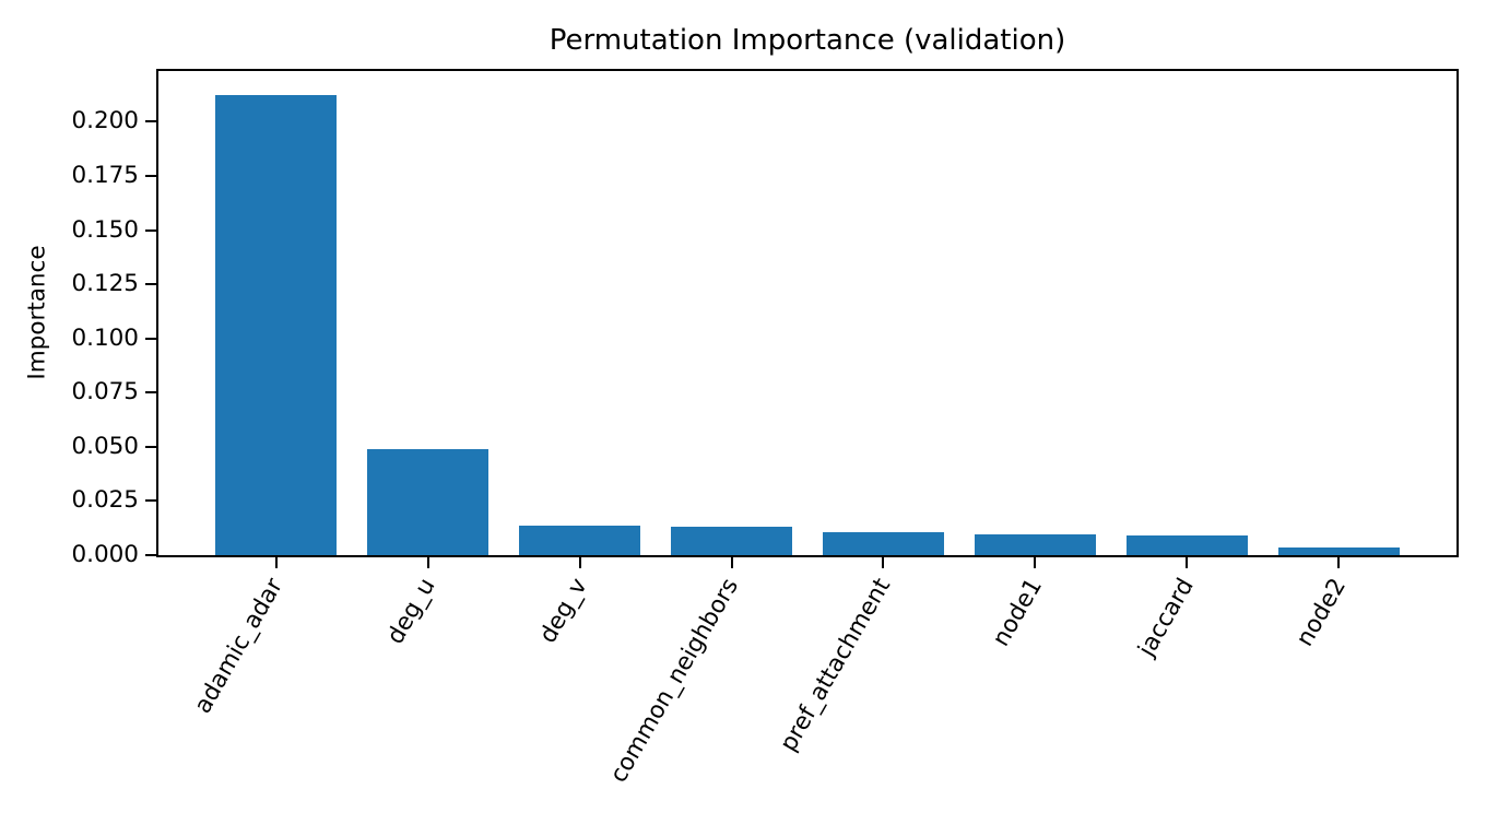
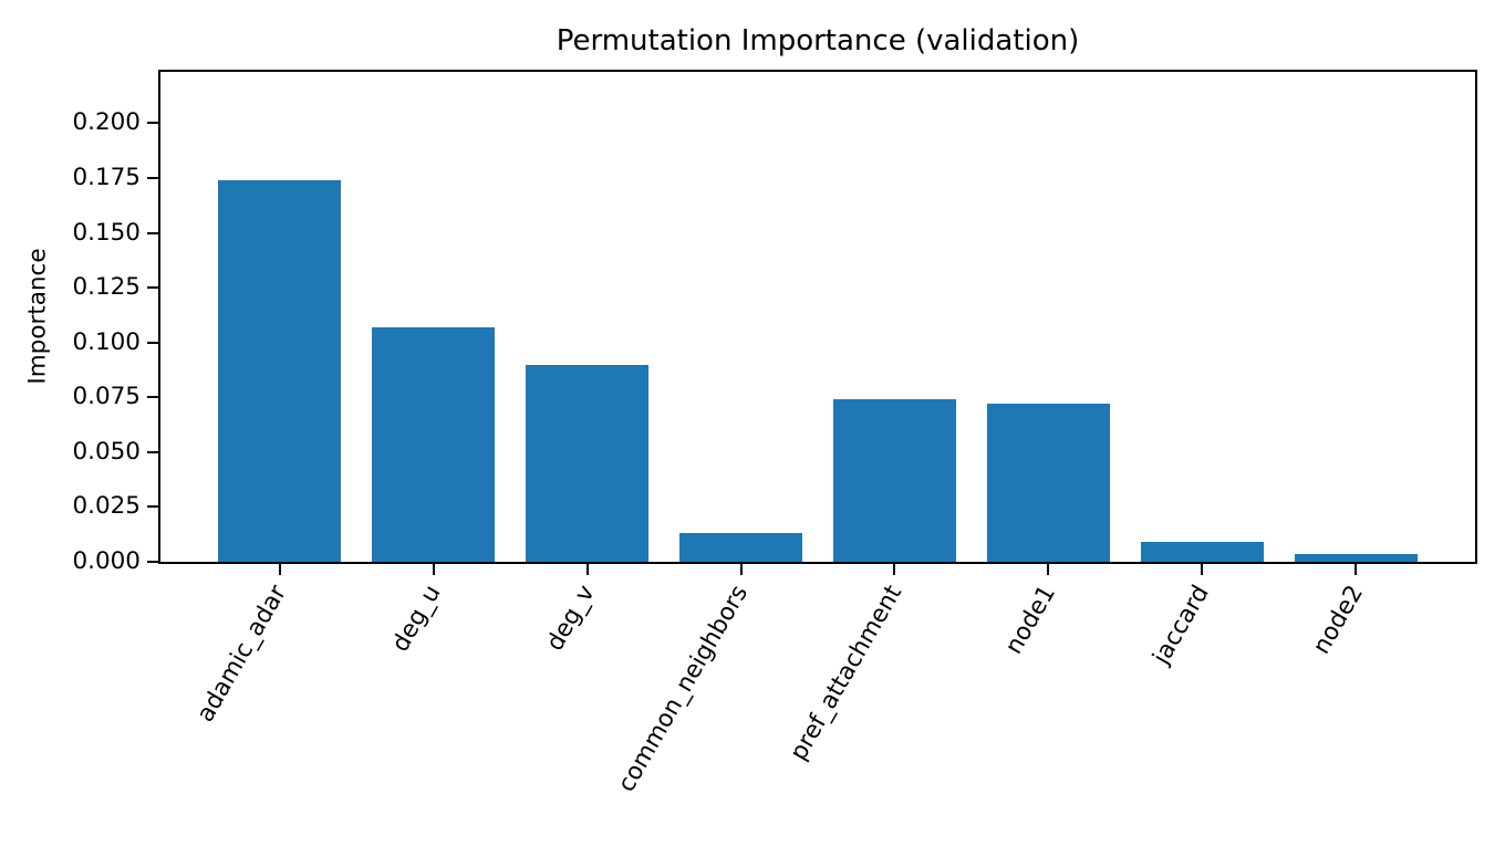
adamic_adar: 0.212 -> 0.174
deg_u: 0.049 -> 0.107
deg_v: 0.014 -> 0.090
pref_attachment: 0.011 -> 0.074
node1: 0.009 -> 0.072
